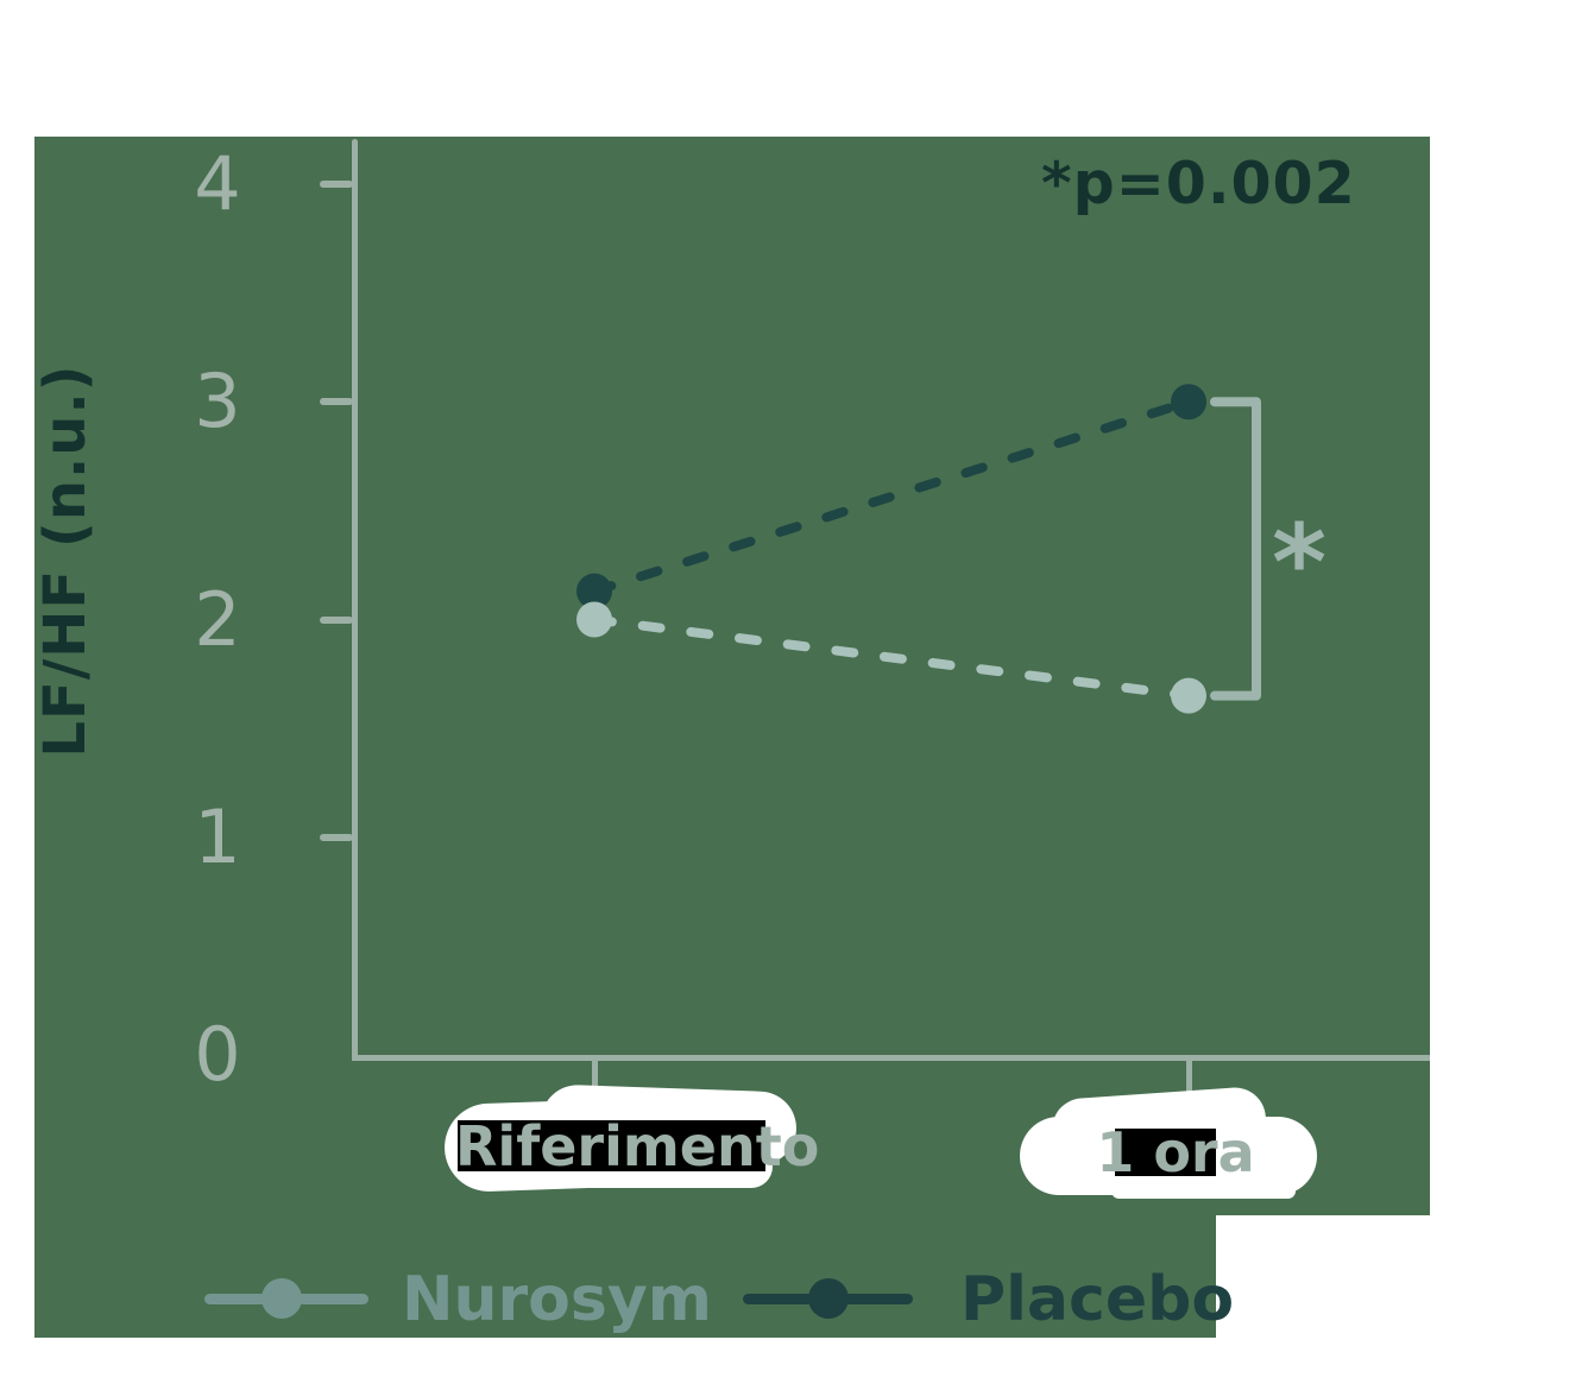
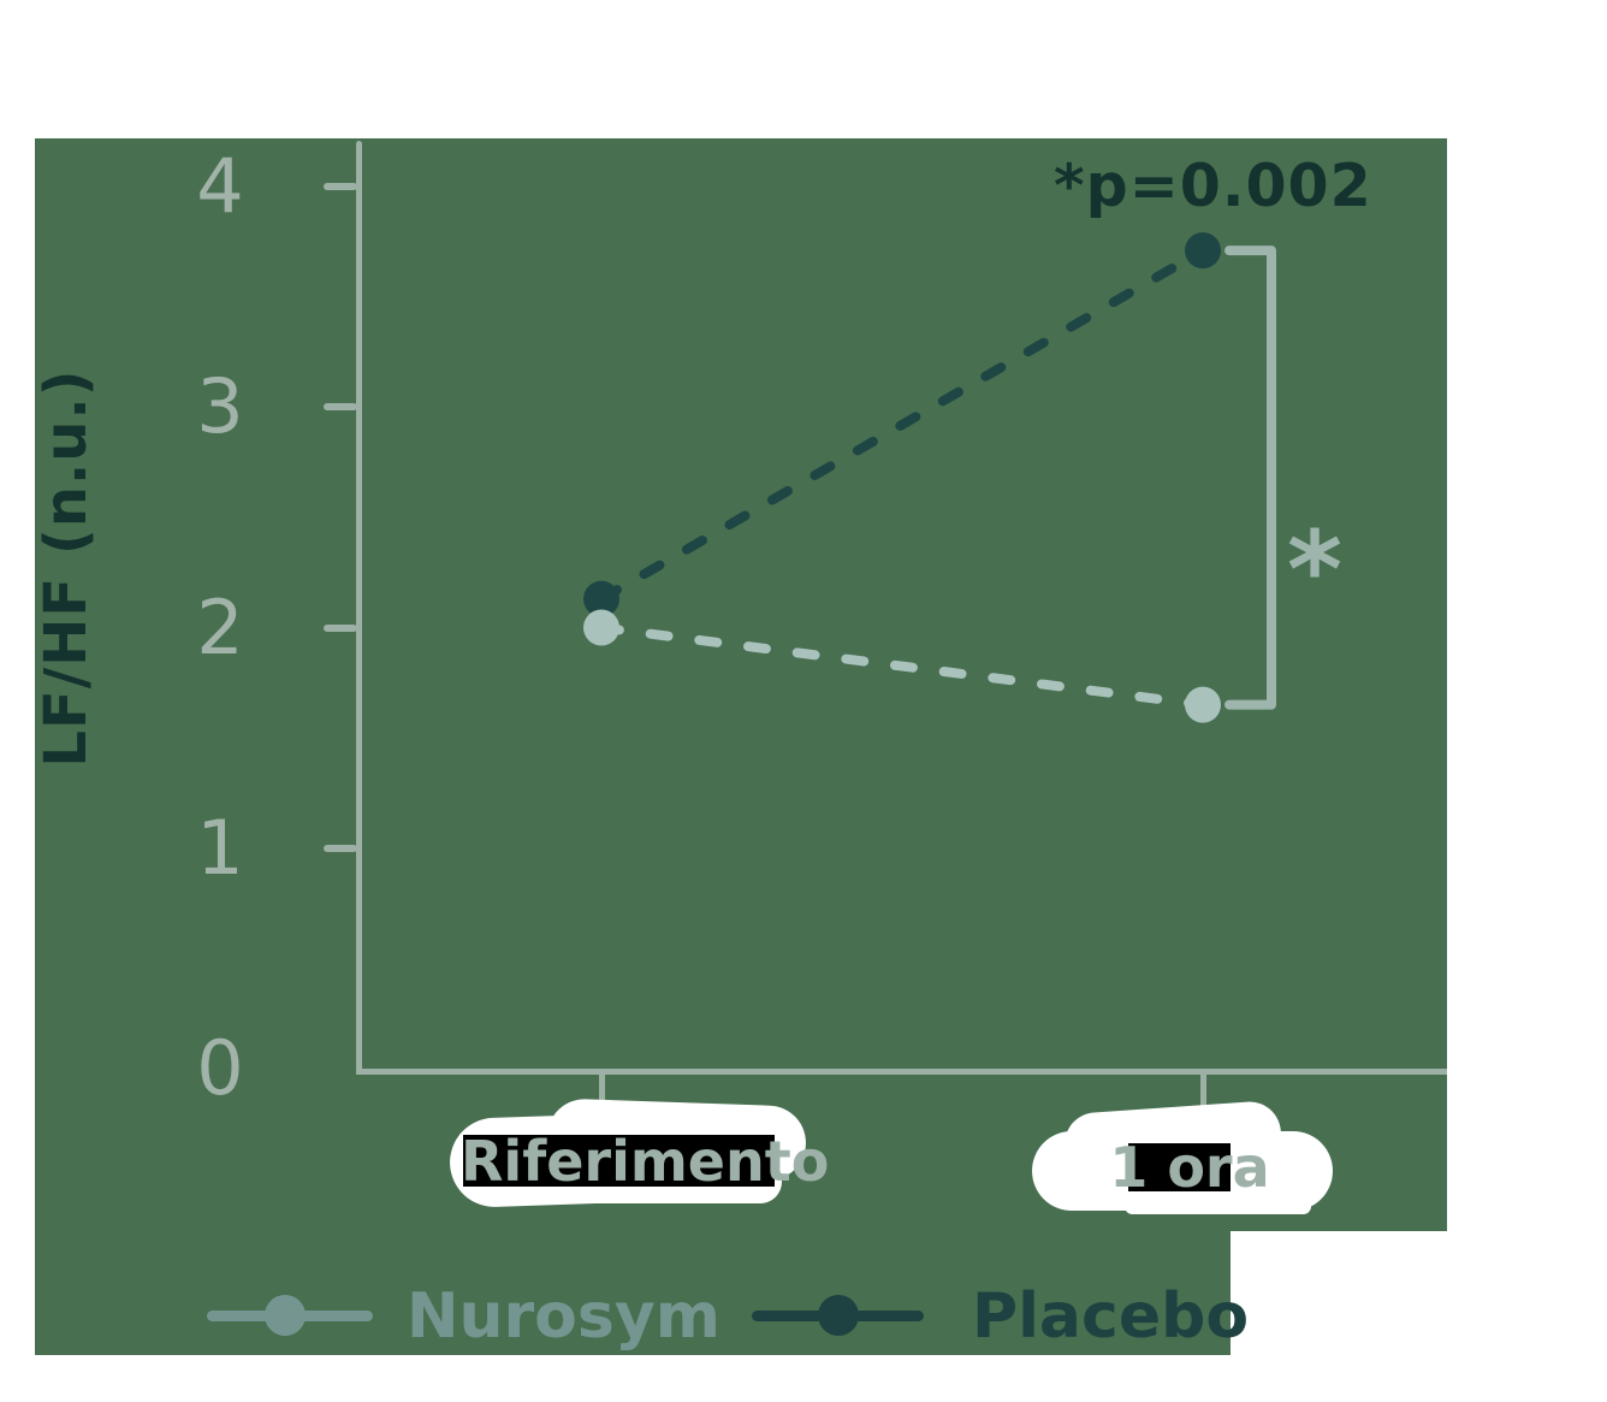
Placebo/1 ora: 3.00 -> 3.71
